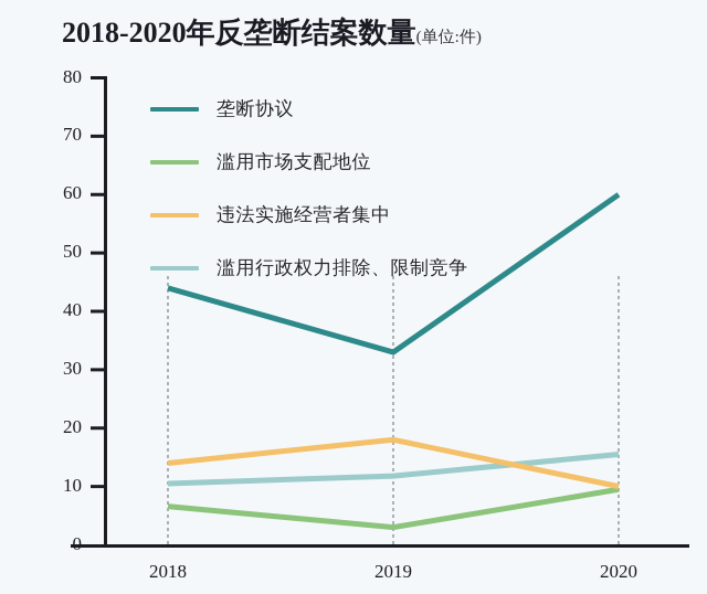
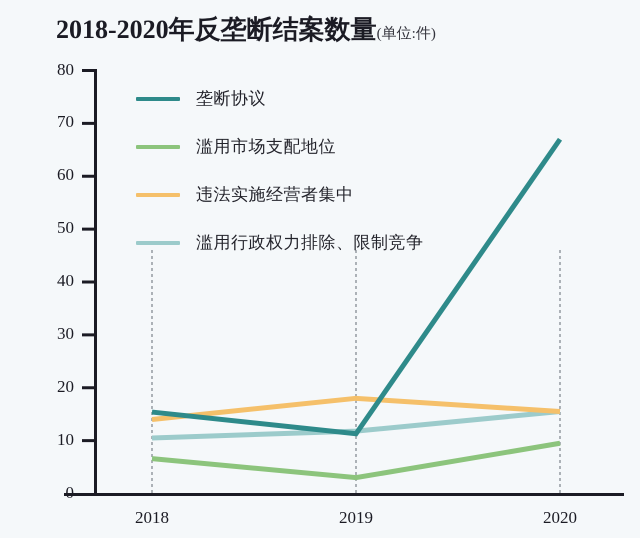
垄断协议/2018: 44 -> 15
垄断协议/2019: 33 -> 11
垄断协议/2020: 60 -> 67
违法实施经营者集中/2020: 10 -> 16
